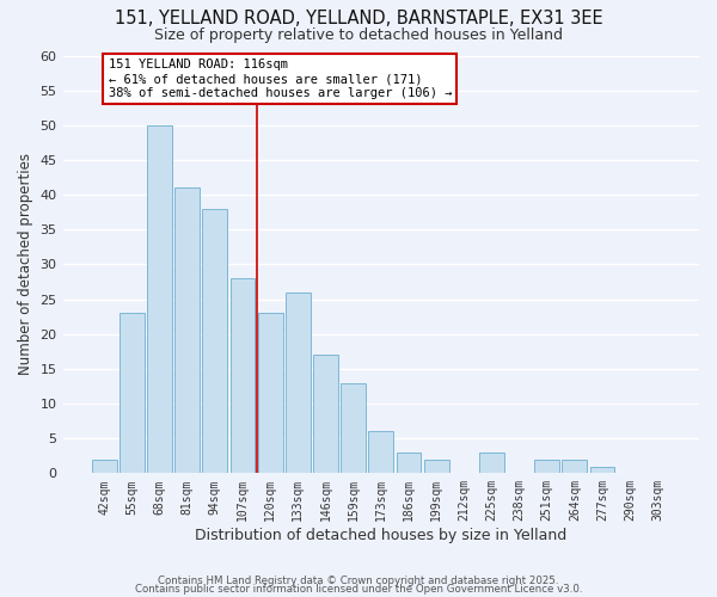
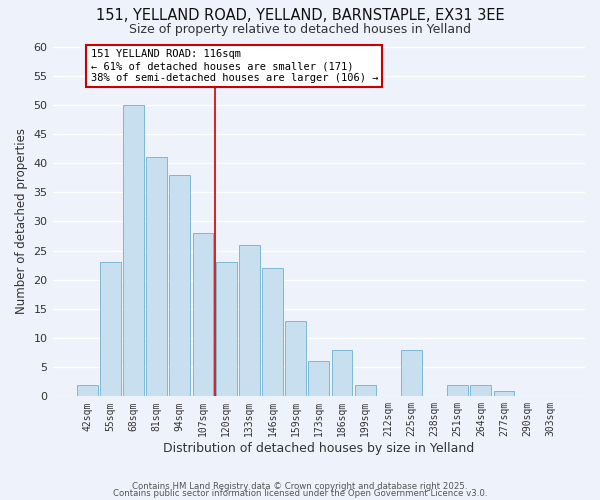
146sqm: 17 -> 22
186sqm: 3 -> 8
225sqm: 3 -> 8
